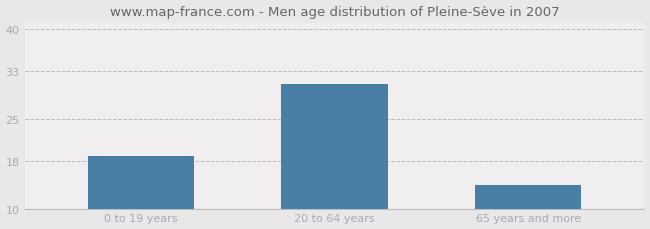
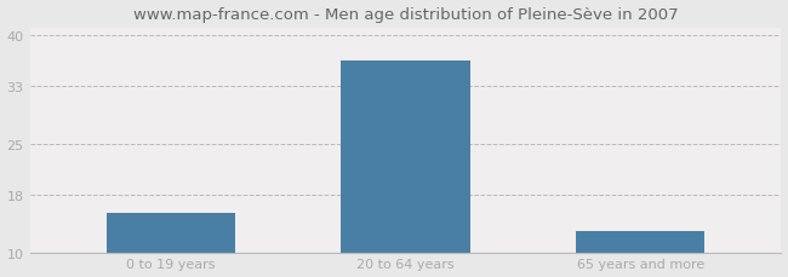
0 to 19 years: 18.8 -> 15.5
20 to 64 years: 30.8 -> 36.5
65 years and more: 14.0 -> 13.0
